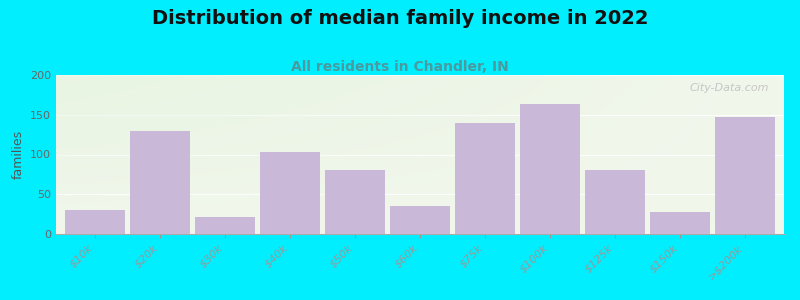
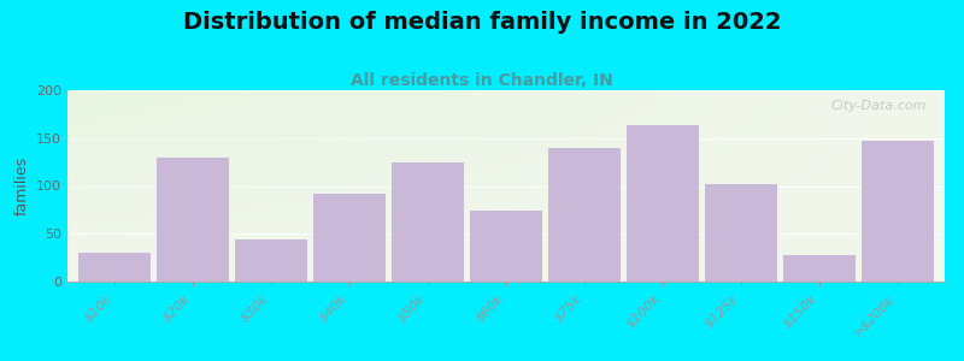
$30k: 22 -> 44
$40k: 103 -> 92
$50k: 80 -> 124
$60k: 35 -> 74
$125k: 80 -> 102
